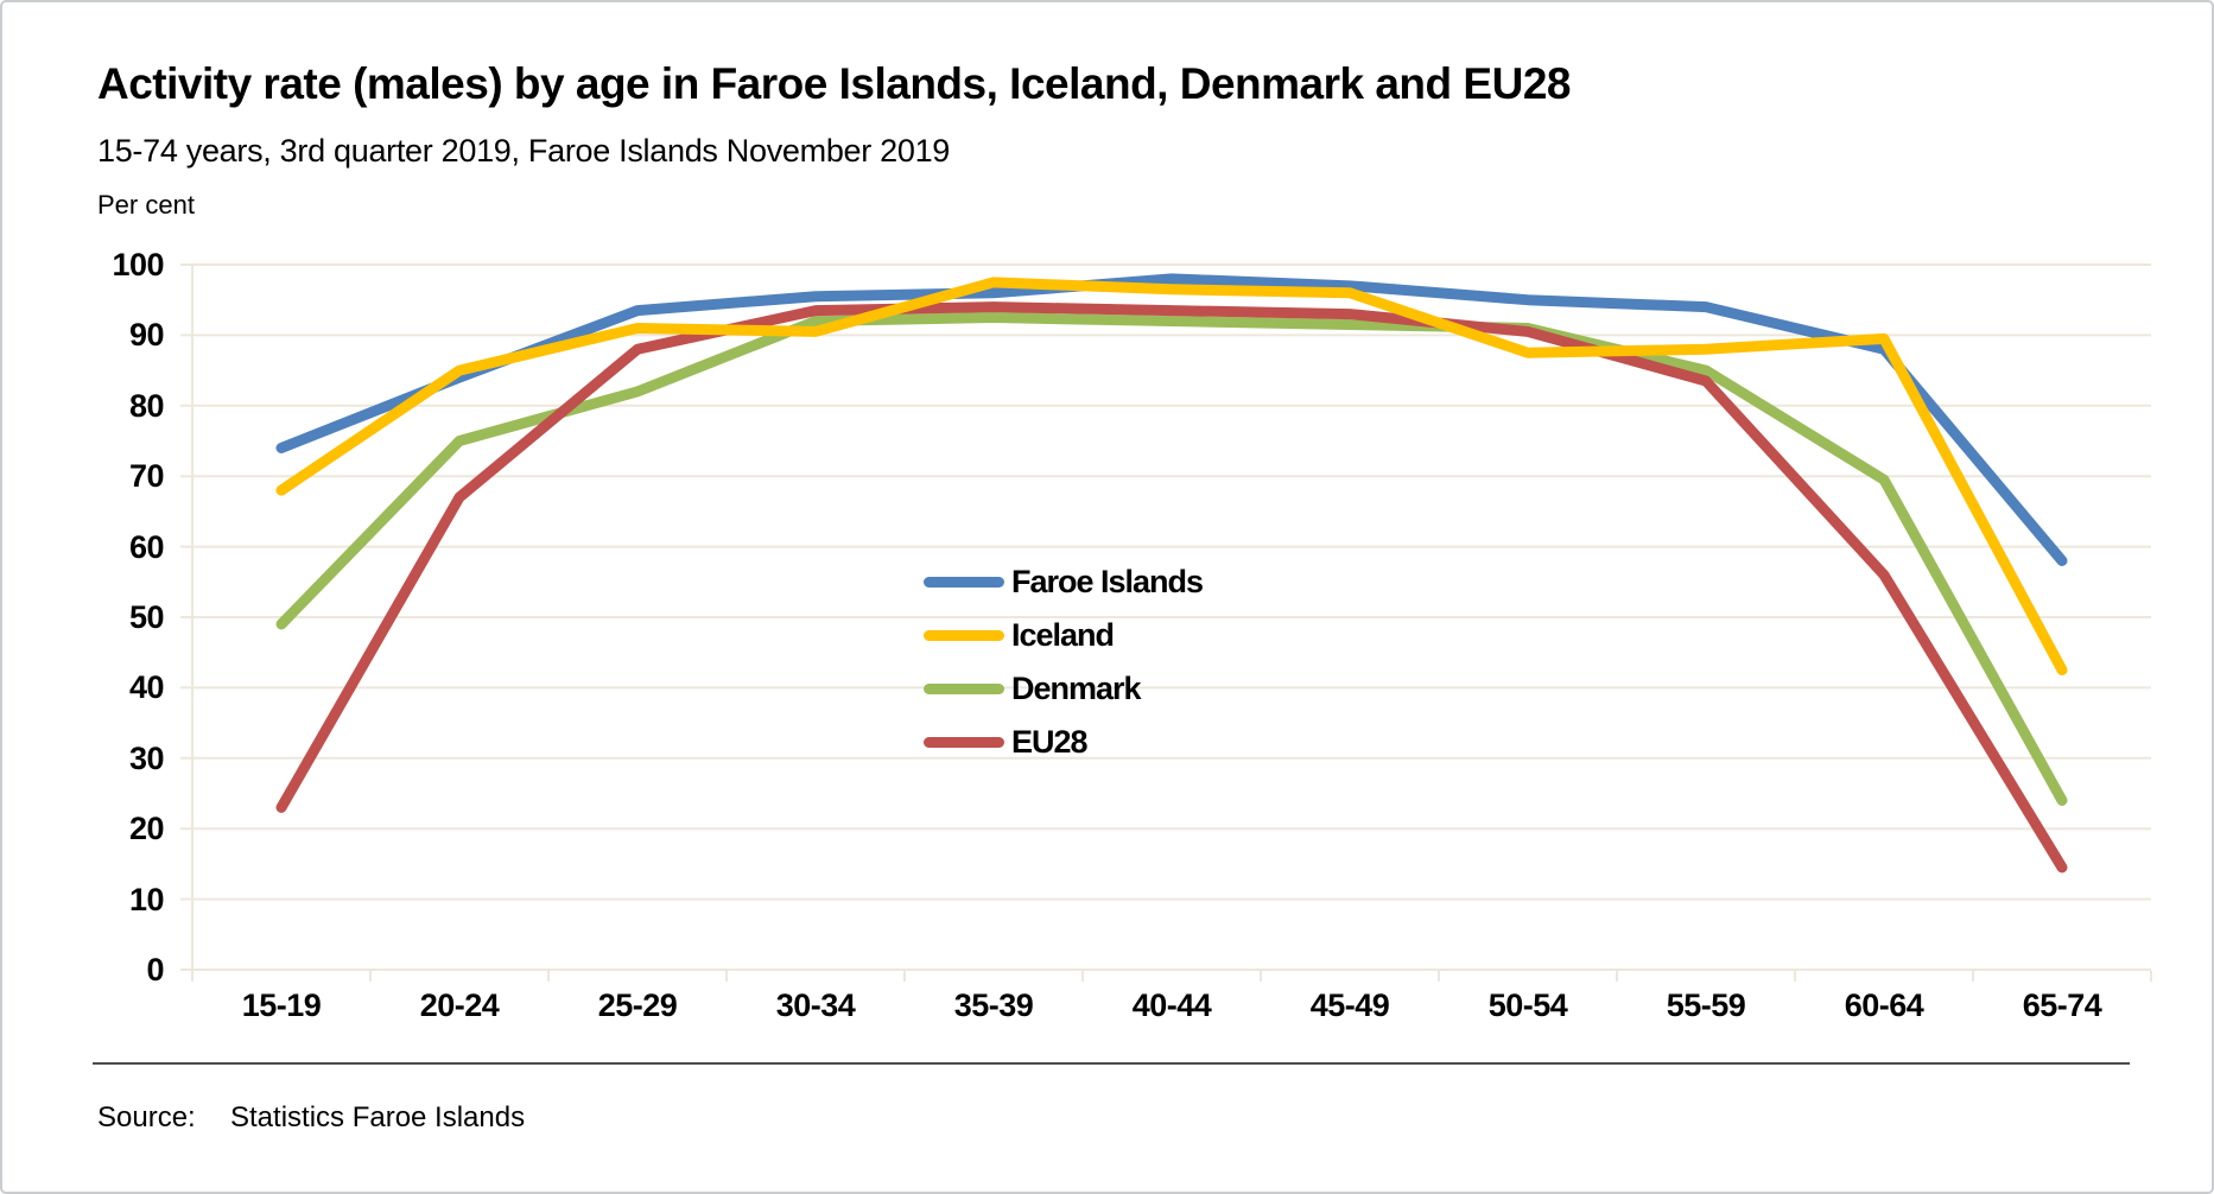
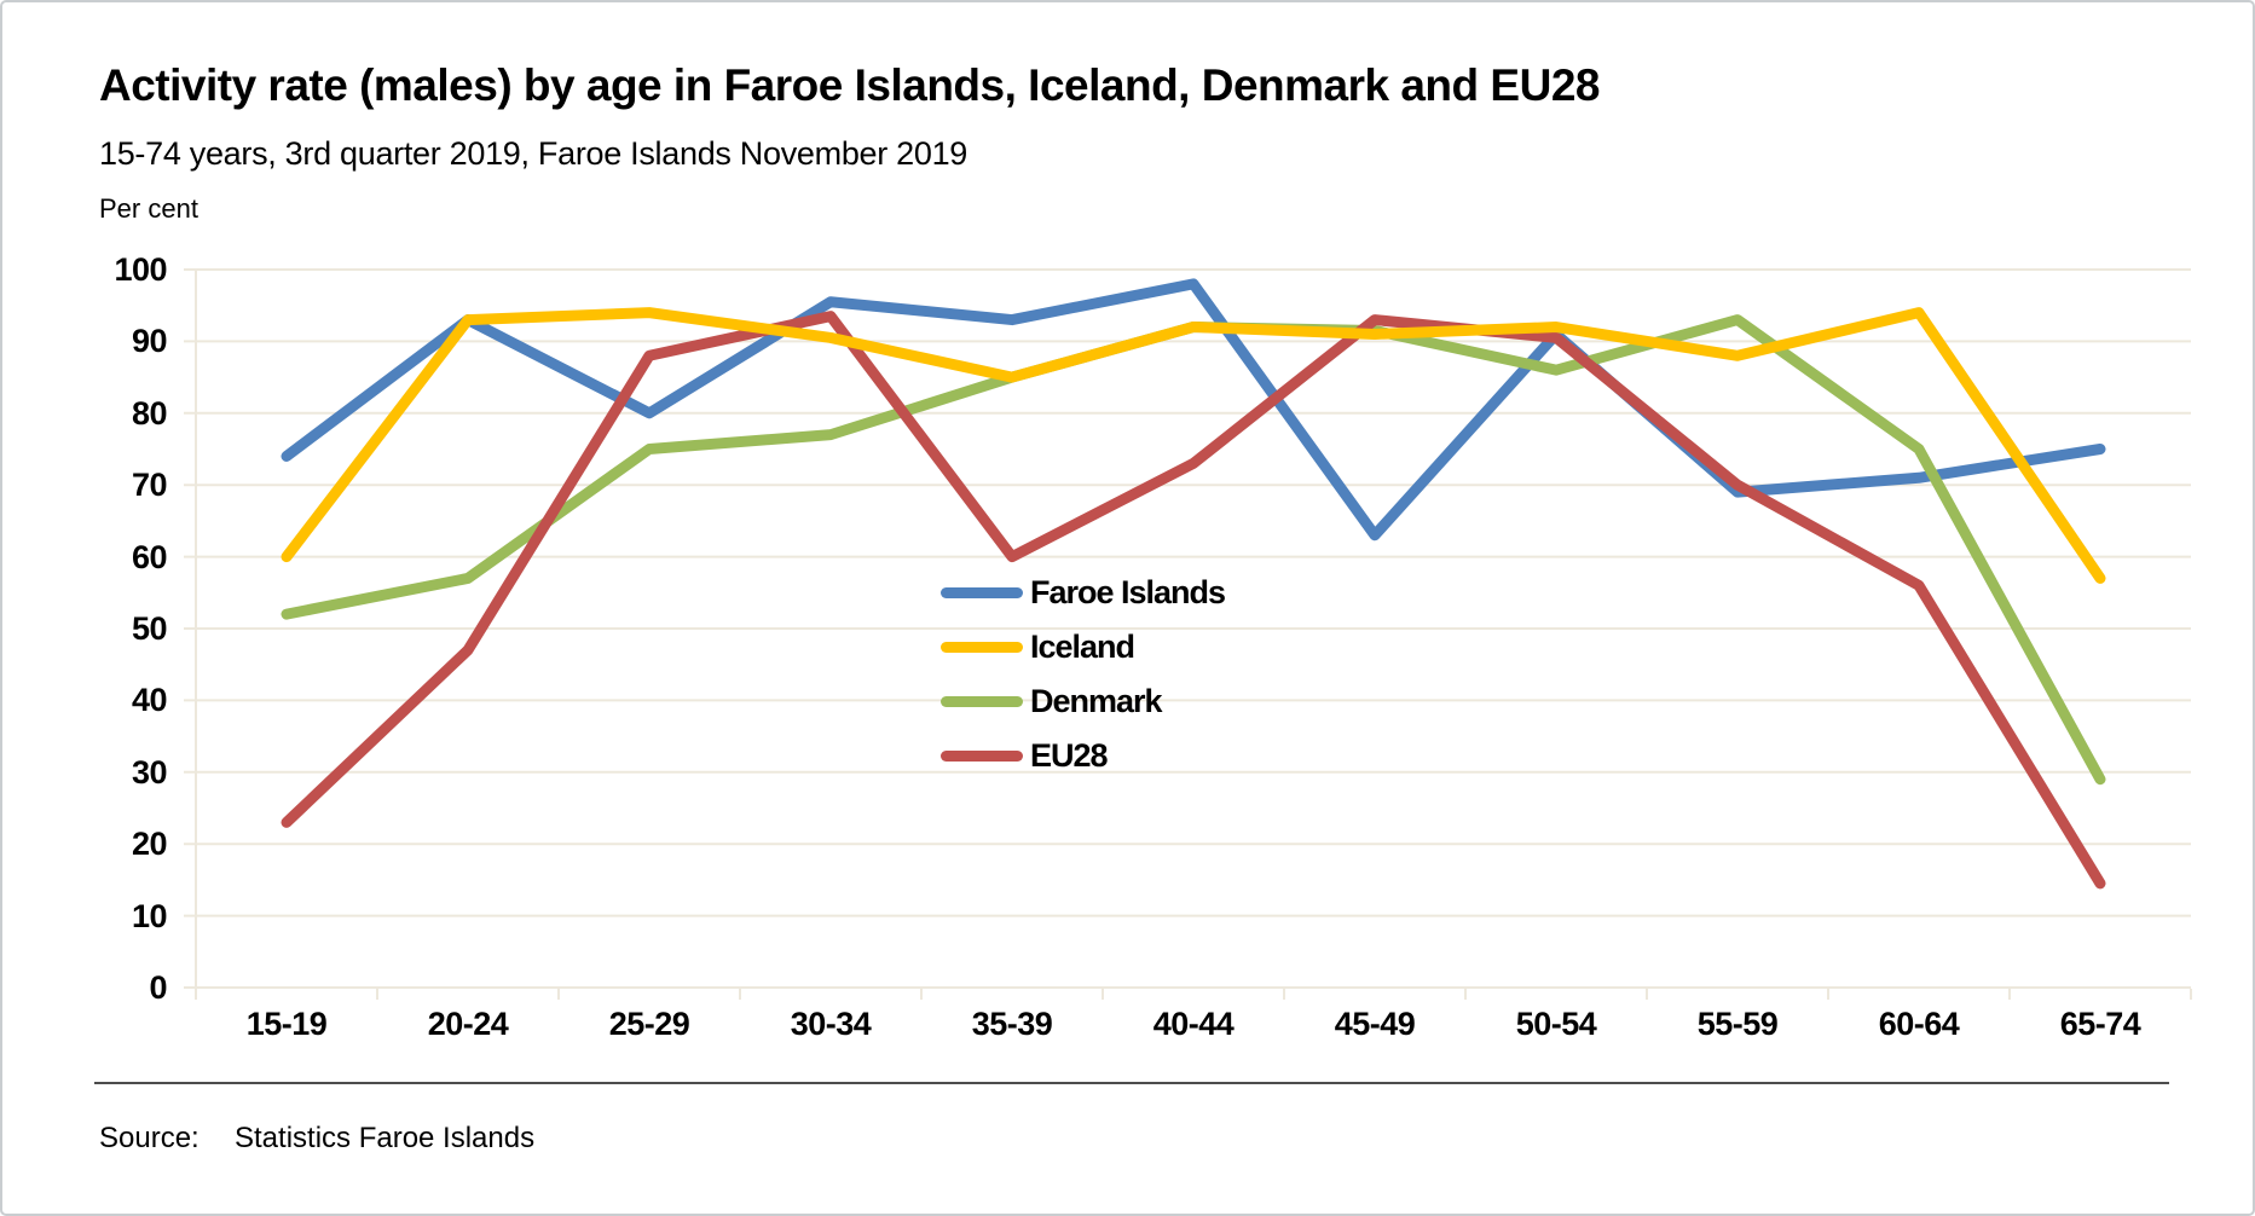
Iceland/15-19: 68 -> 60
Denmark/15-19: 49 -> 52
Faroe Islands/20-24: 84 -> 93
Iceland/20-24: 85 -> 93
Denmark/20-24: 75 -> 57
EU28/20-24: 67 -> 47
Faroe Islands/25-29: 94 -> 80
Iceland/25-29: 91 -> 94
Denmark/25-29: 82 -> 75
Denmark/30-34: 92 -> 77
Faroe Islands/35-39: 96 -> 93
Iceland/35-39: 98 -> 85
Denmark/35-39: 92 -> 85
EU28/35-39: 94 -> 60
Iceland/40-44: 96 -> 92
EU28/40-44: 94 -> 73
Faroe Islands/45-49: 97 -> 63
Iceland/45-49: 96 -> 91
Faroe Islands/50-54: 95 -> 91
Iceland/50-54: 88 -> 92
Denmark/50-54: 91 -> 86
Faroe Islands/55-59: 94 -> 69
Denmark/55-59: 85 -> 93
EU28/55-59: 84 -> 70
Faroe Islands/60-64: 88 -> 71
Iceland/60-64: 90 -> 94
Denmark/60-64: 70 -> 75
Faroe Islands/65-74: 58 -> 75
Iceland/65-74: 42 -> 57
Denmark/65-74: 24 -> 29
